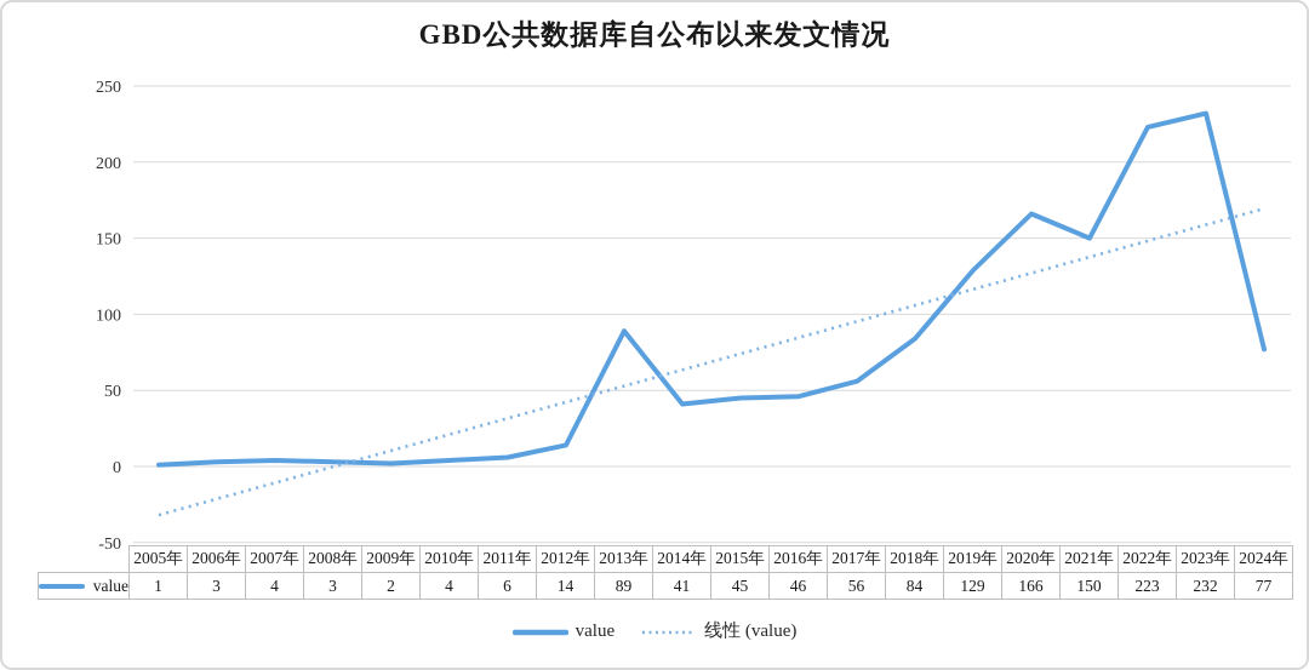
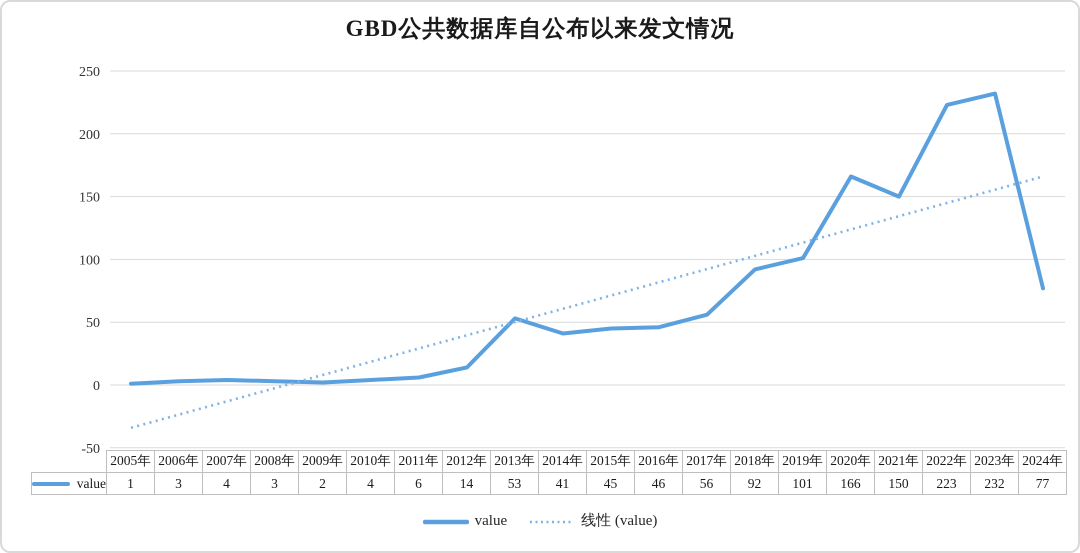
2013年: 89 -> 53
2018年: 84 -> 92
2019年: 129 -> 101
